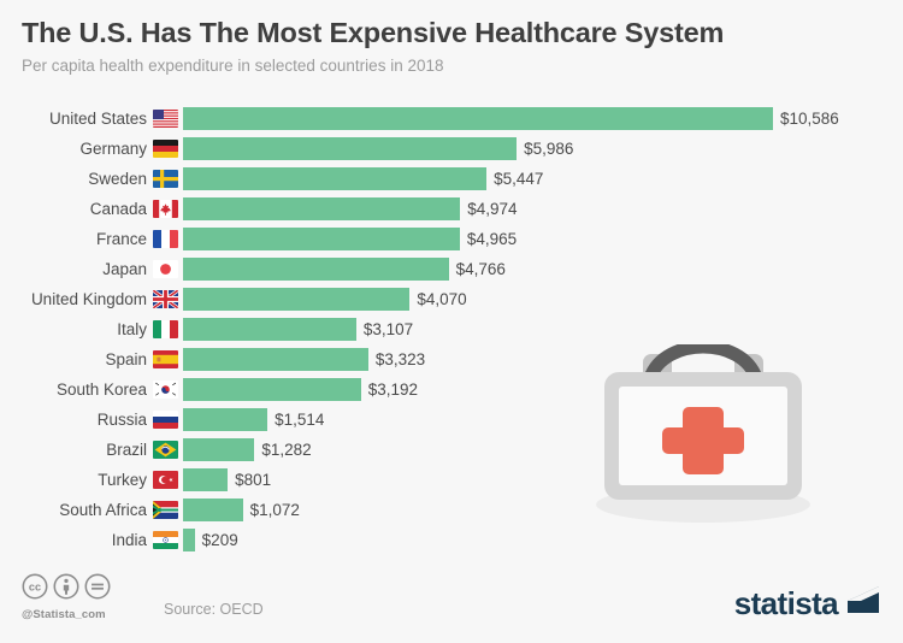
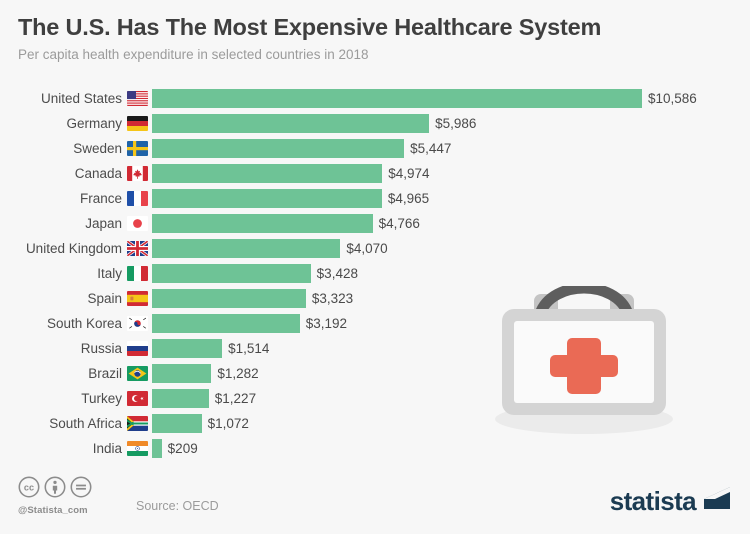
Italy: $3,107 -> $3,428
Turkey: $801 -> $1,227
